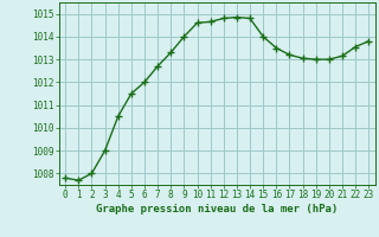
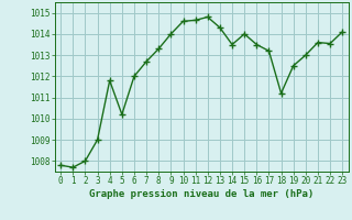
4: 1010.5 -> 1011.8
5: 1011.5 -> 1010.2
13: 1014.9 -> 1014.3
14: 1014.8 -> 1013.5
18: 1013.0 -> 1011.2
19: 1013.0 -> 1012.5
21: 1013.1 -> 1013.6
23: 1013.8 -> 1014.1
